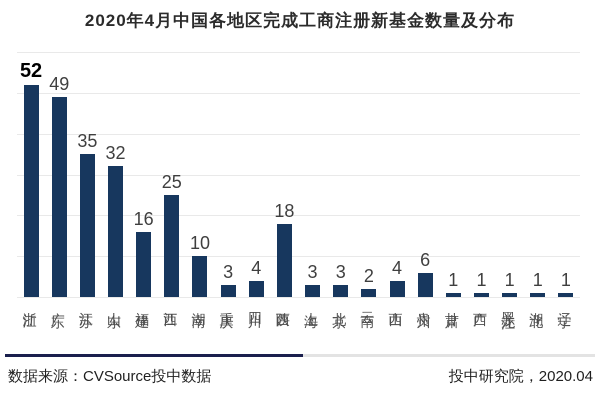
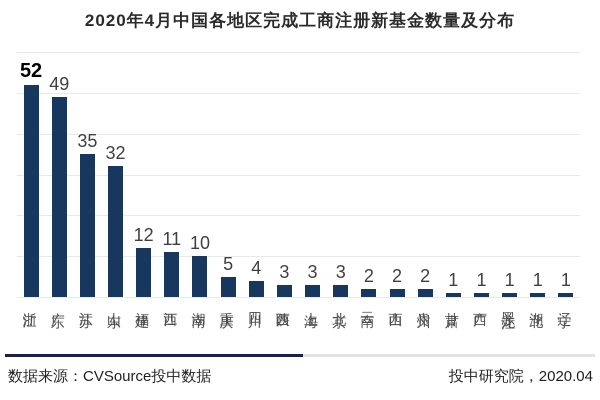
福建: 16 -> 12
江西: 25 -> 11
重庆: 3 -> 5
陕西: 18 -> 3
山西: 4 -> 2
贵州: 6 -> 2
